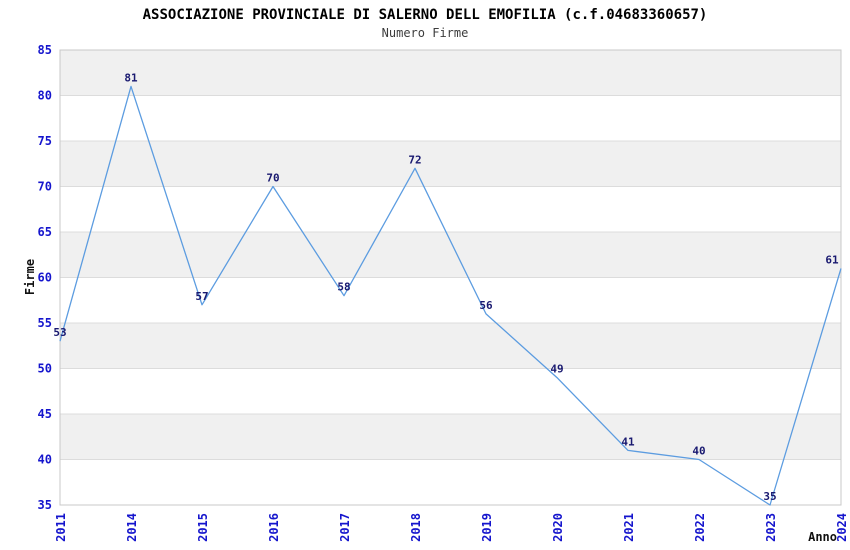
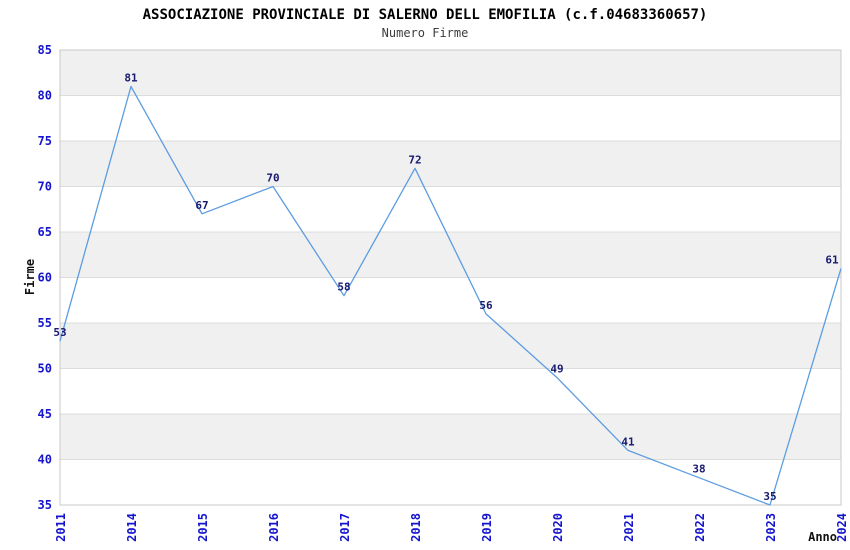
2015: 57 -> 67
2022: 40 -> 38
